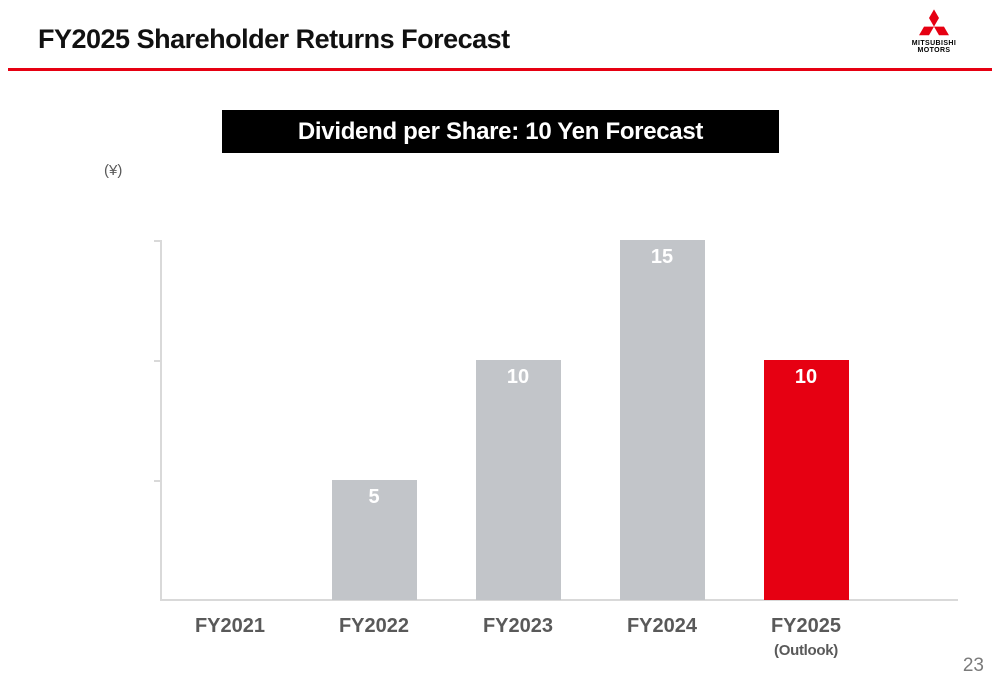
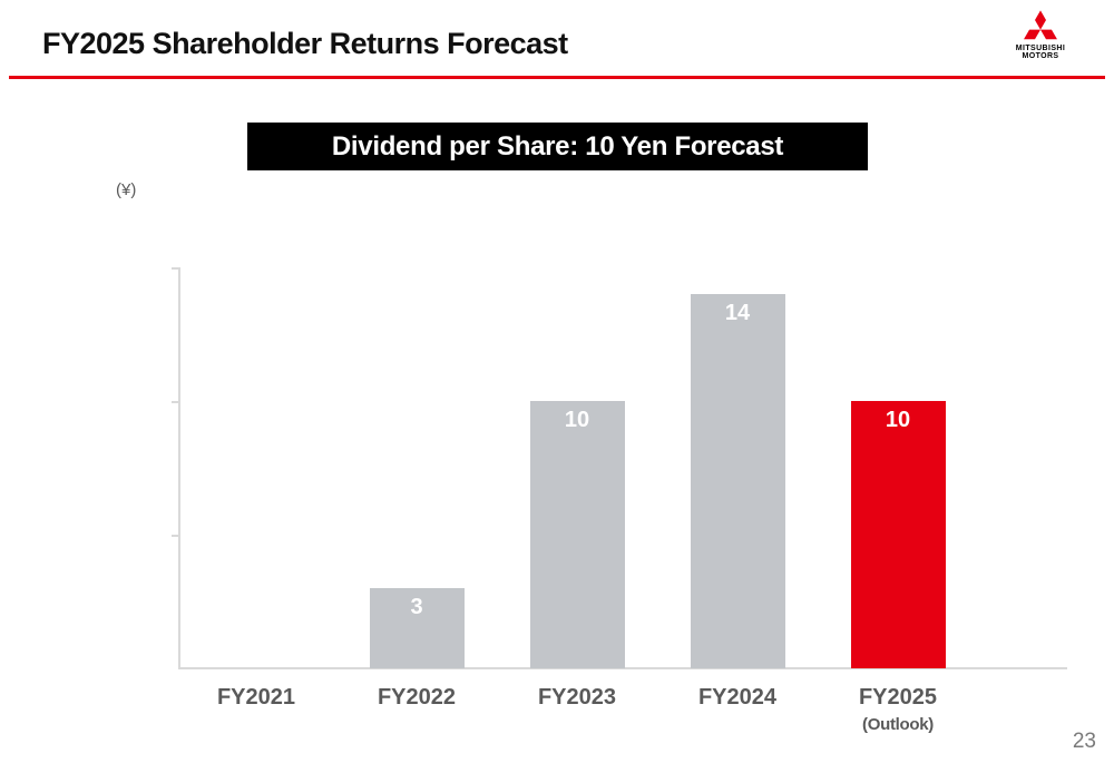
FY2022: 5 -> 3
FY2024: 15 -> 14
